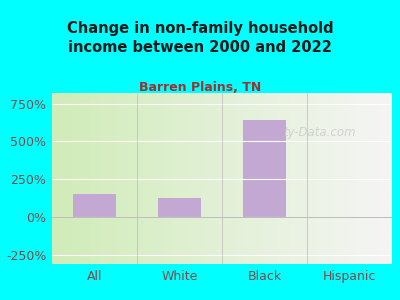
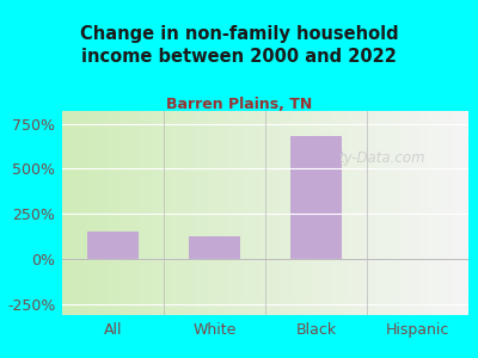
Black: 640% -> 680%
